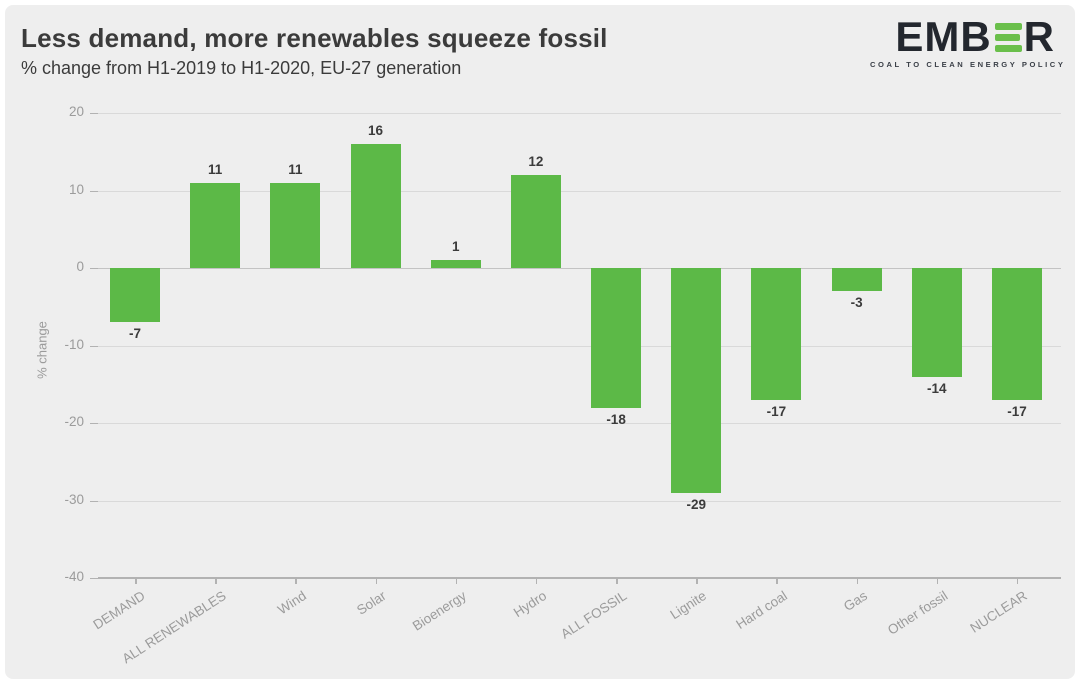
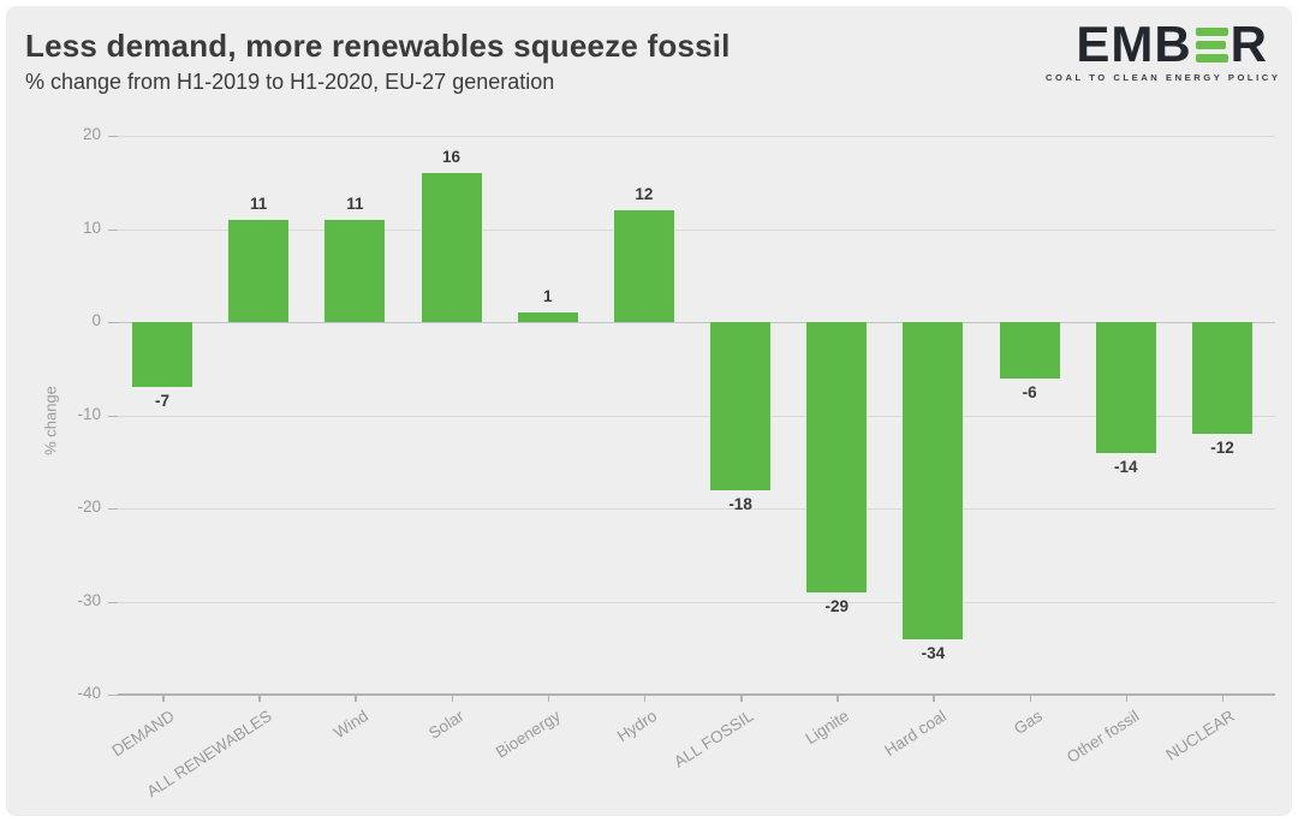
Hard coal: -17 -> -34
Gas: -3 -> -6
NUCLEAR: -17 -> -12
